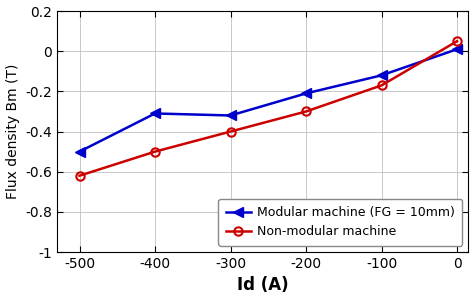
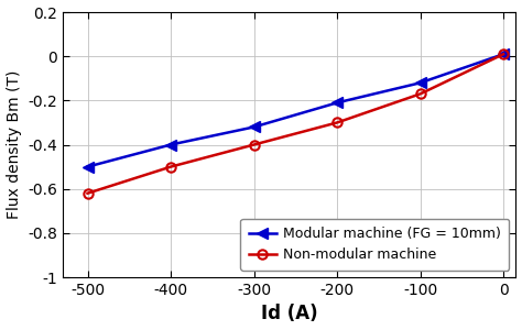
Modular machine (FG = 10mm)/-400: -0.31 -> -0.40
Non-modular machine/0: 0.05 -> 0.01
